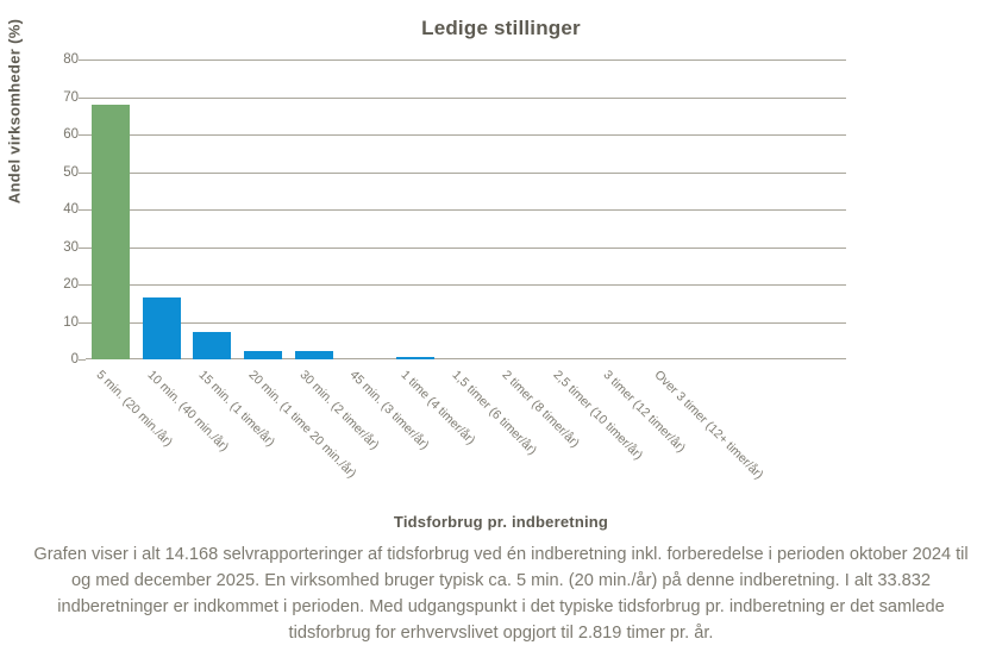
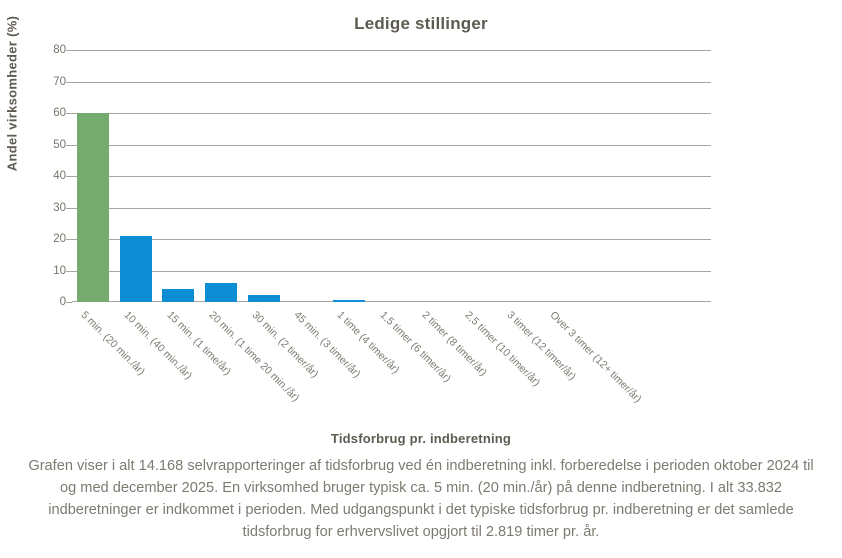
5 min. (20 min./år): 68 -> 60
10 min. (40 min./år): 16 -> 21
15 min. (1 time/år): 7 -> 4
20 min. (1 time 20 min./år): 2 -> 6
